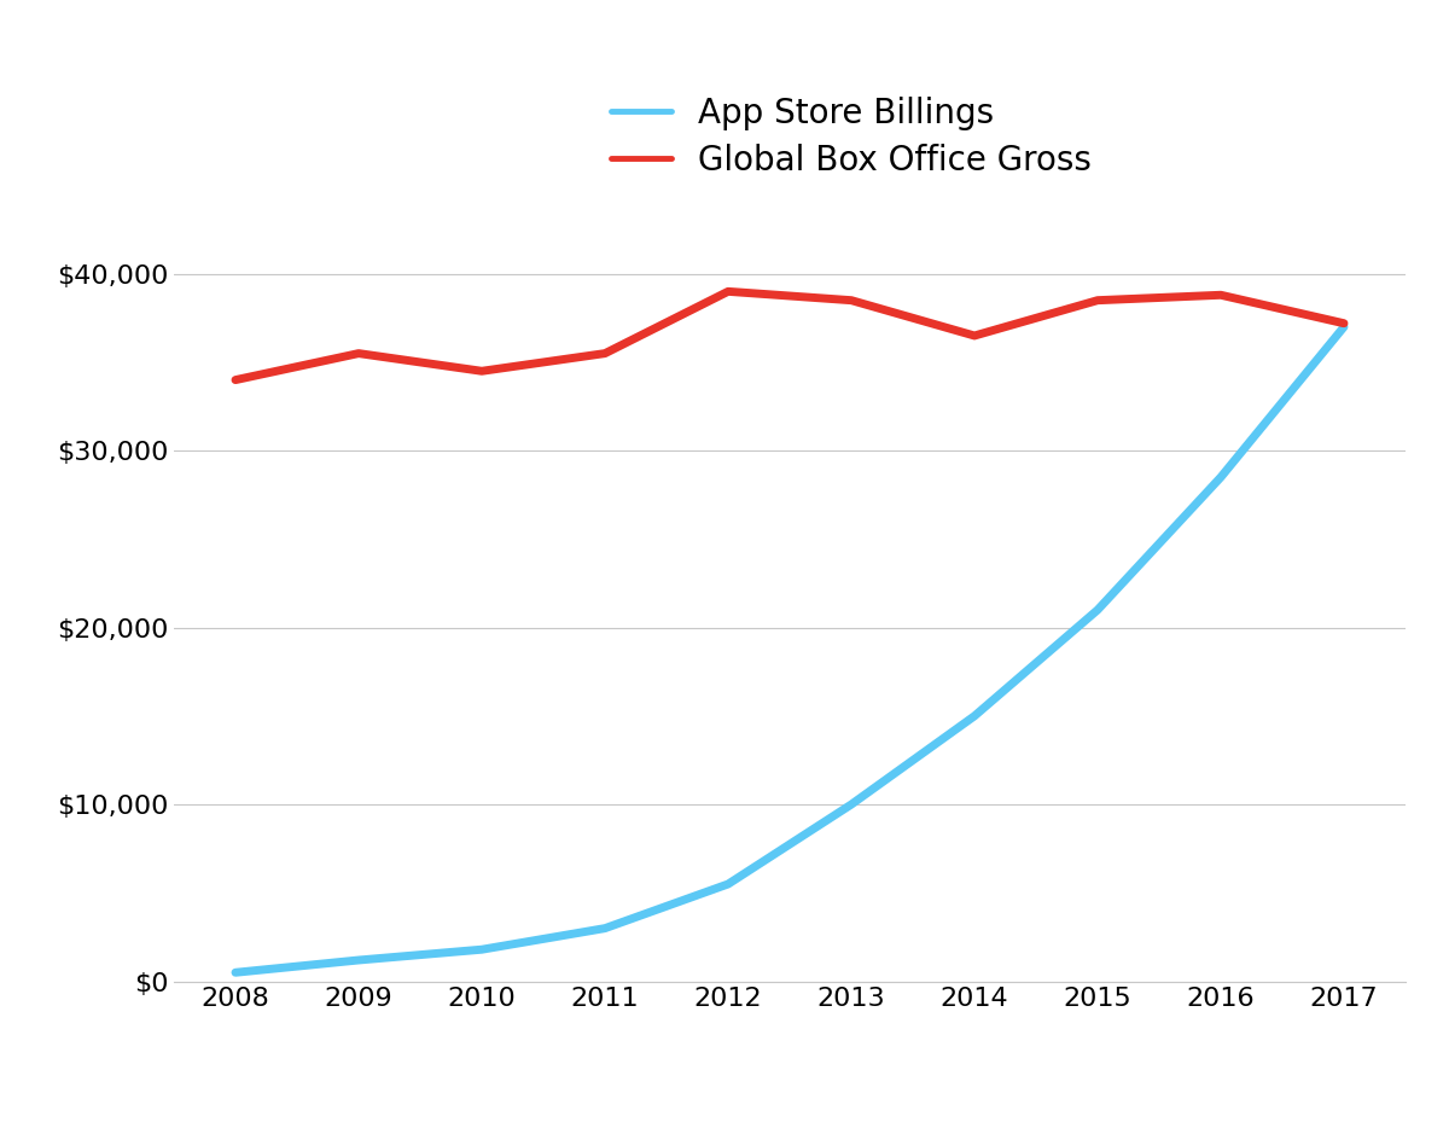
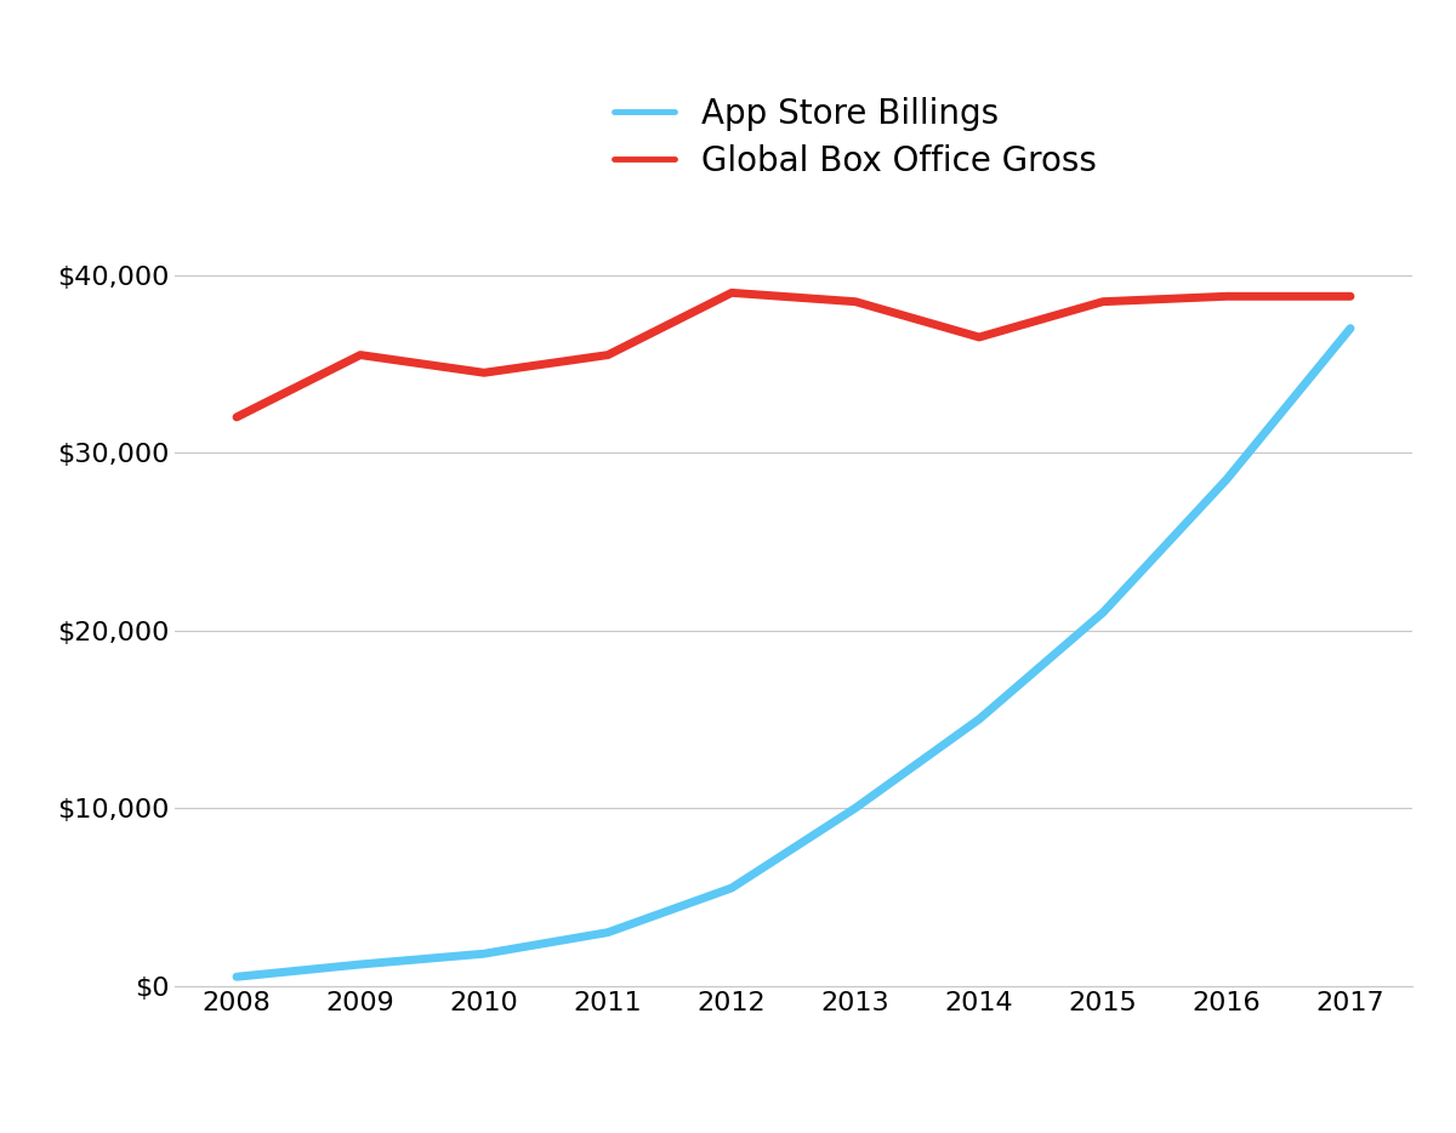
Global Box Office Gross/2008: $34,000 -> $32,000
Global Box Office Gross/2017: $37,200 -> $38,800
